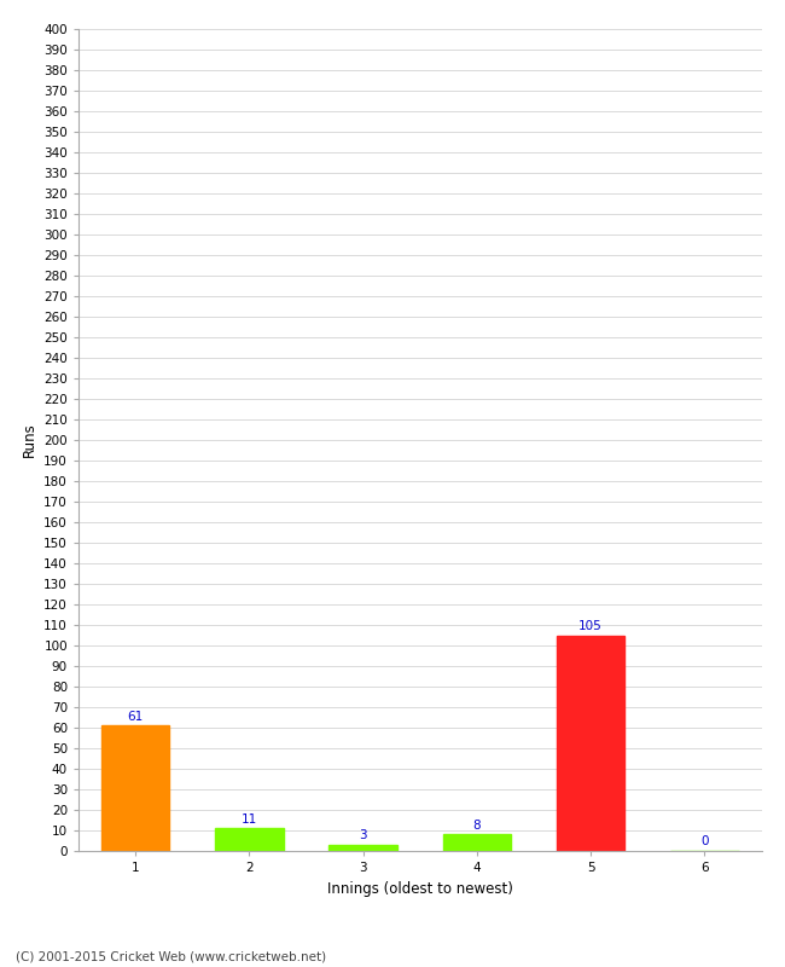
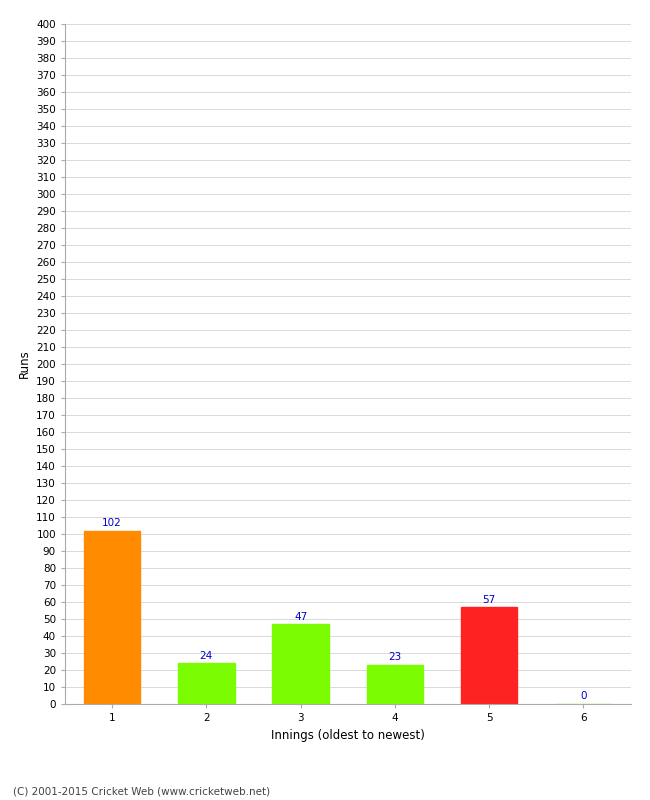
1: 61 -> 102
2: 11 -> 24
3: 3 -> 47
4: 8 -> 23
5: 105 -> 57
